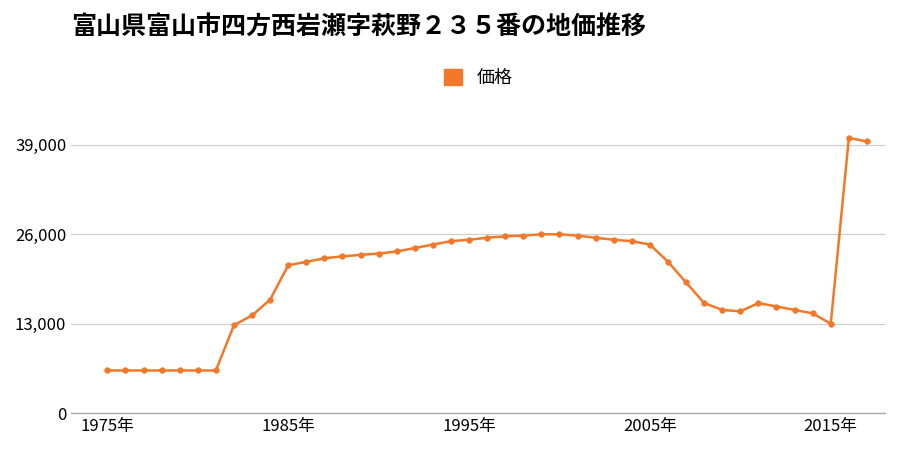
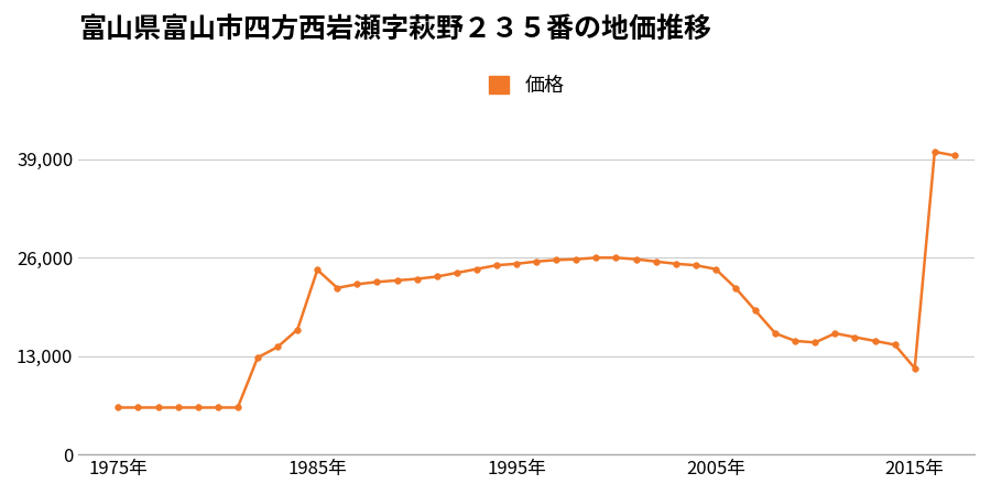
1985年: 21,500 -> 24,400
2015年: 13,000 -> 11,400
